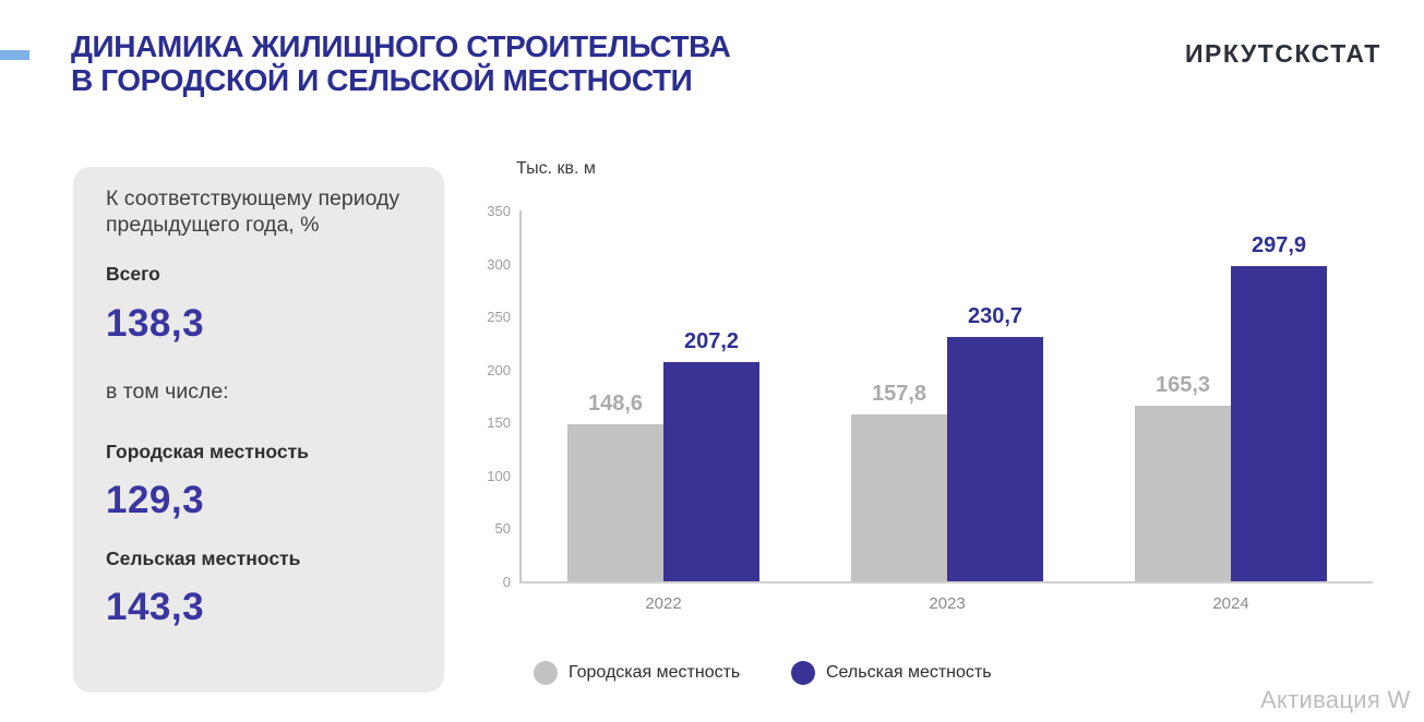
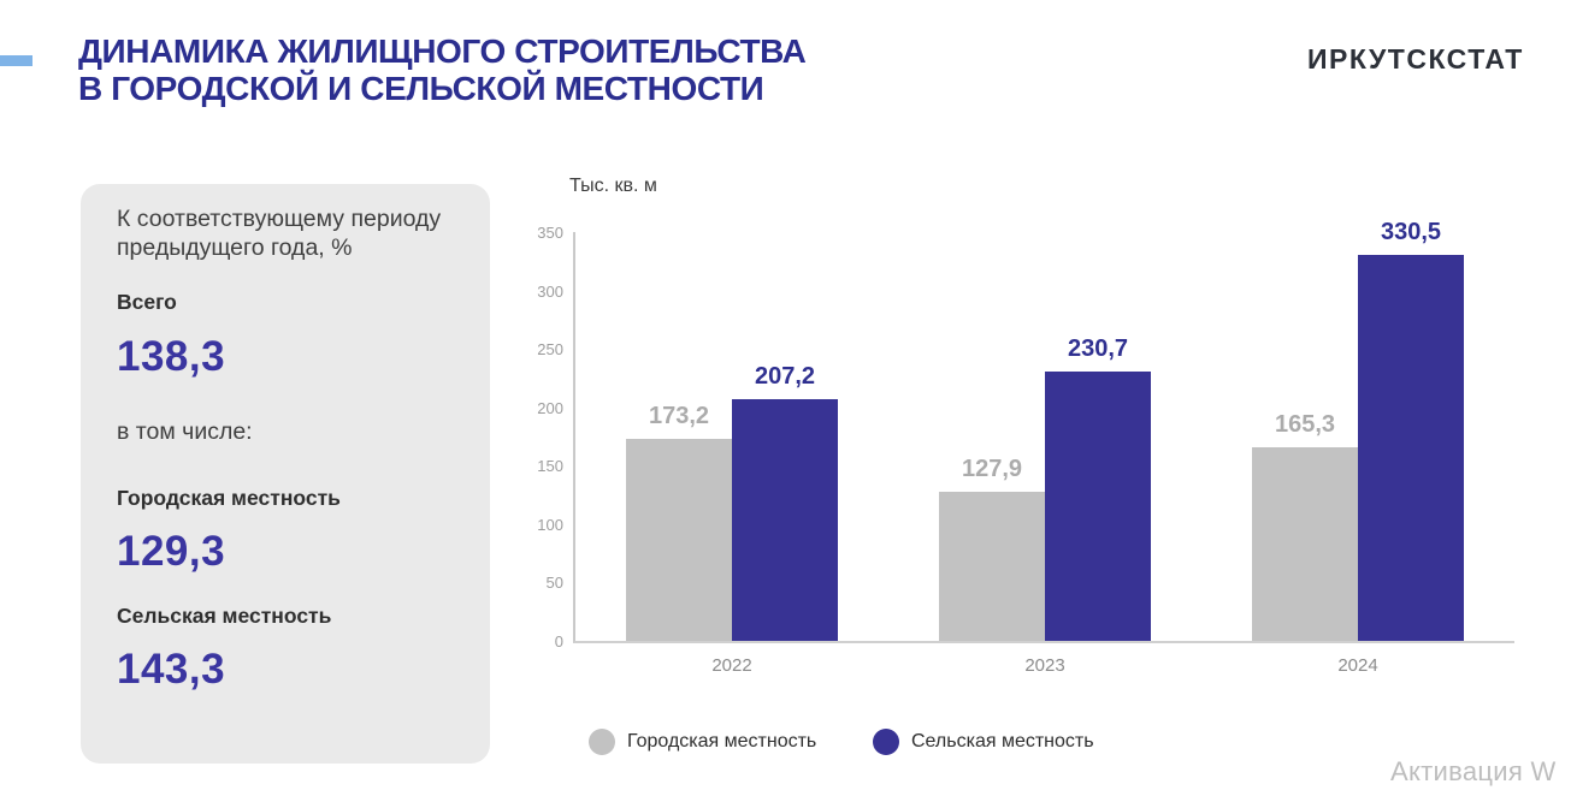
Городская местность/2022: 148,6 -> 173,2
Городская местность/2023: 157,8 -> 127,9
Сельская местность/2024: 297,9 -> 330,5
